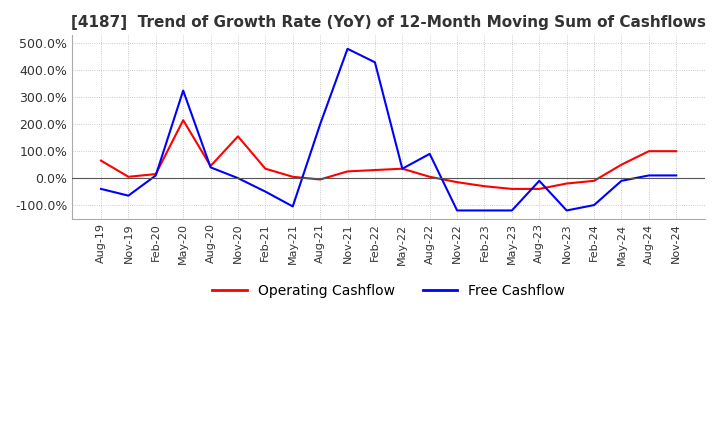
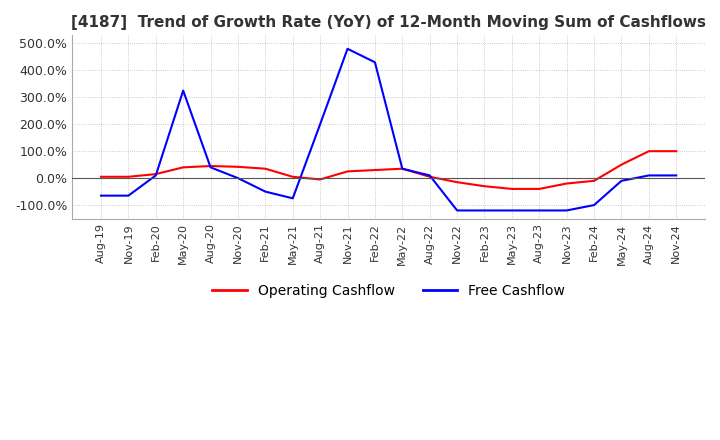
Operating Cashflow/Aug-19: 65% -> 5%
Free Cashflow/Aug-19: -40% -> -65%
Operating Cashflow/May-20: 215% -> 40%
Operating Cashflow/Nov-20: 155% -> 42%
Free Cashflow/May-21: -105% -> -75%
Free Cashflow/Aug-22: 90% -> 10%
Free Cashflow/Aug-23: -10% -> -120%
